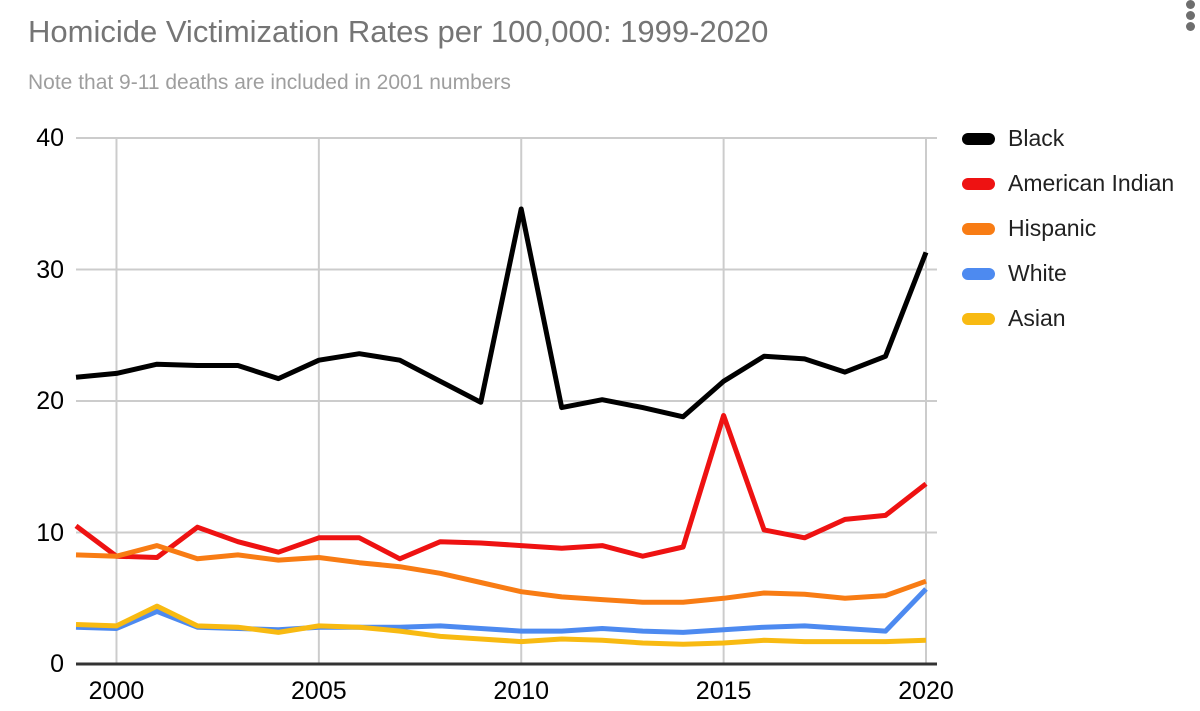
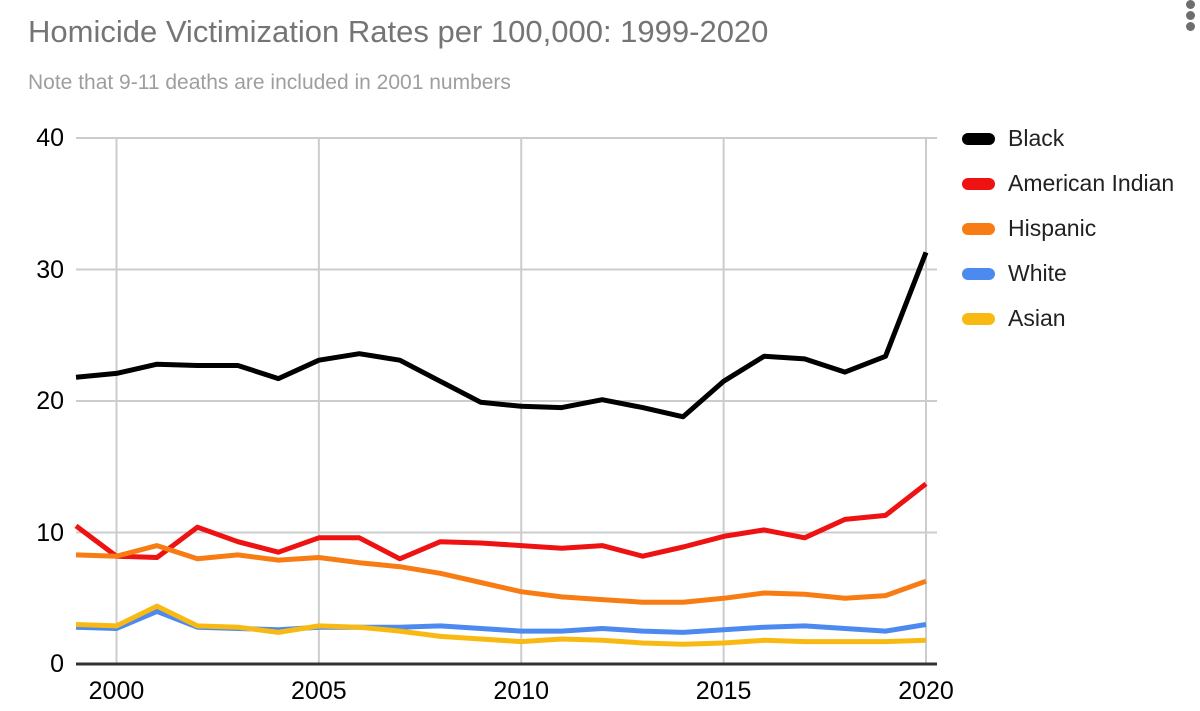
Black/2010: 34.6 -> 19.6
American Indian/2015: 18.9 -> 9.7
White/2020: 5.7 -> 3.0
